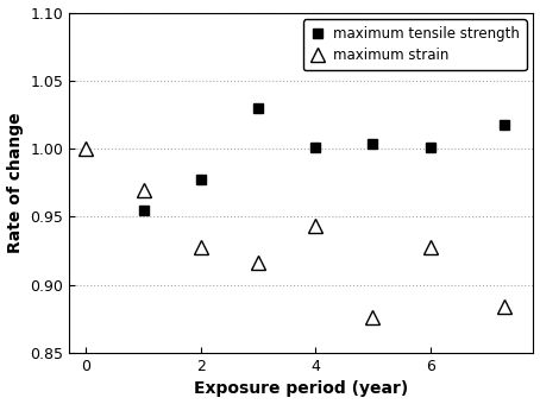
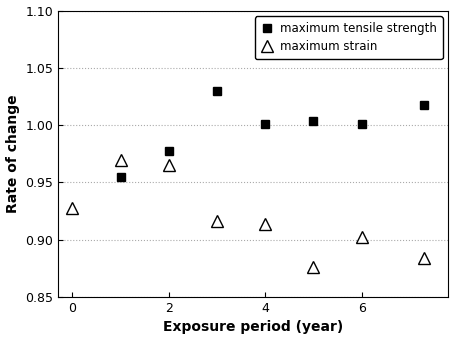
maximum strain/0: 1.000 -> 0.928
maximum strain/2: 0.928 -> 0.965
maximum strain/4: 0.943 -> 0.914
maximum strain/6: 0.928 -> 0.902
